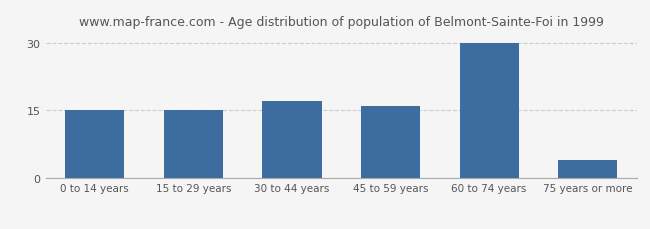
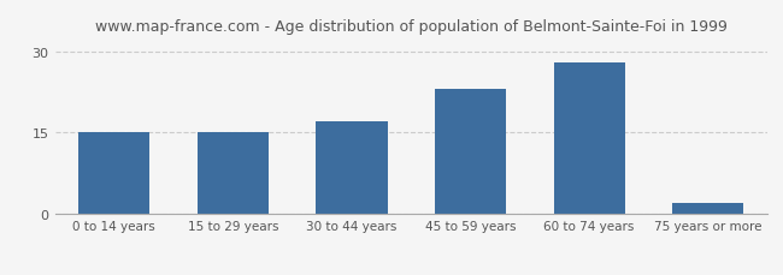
45 to 59 years: 16 -> 23
60 to 74 years: 30 -> 28
75 years or more: 4 -> 2
